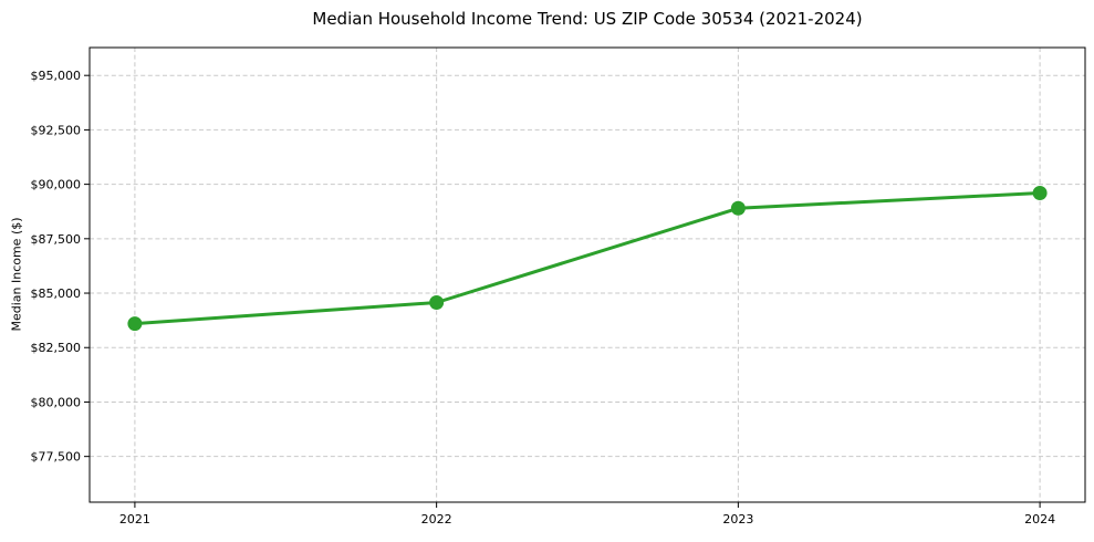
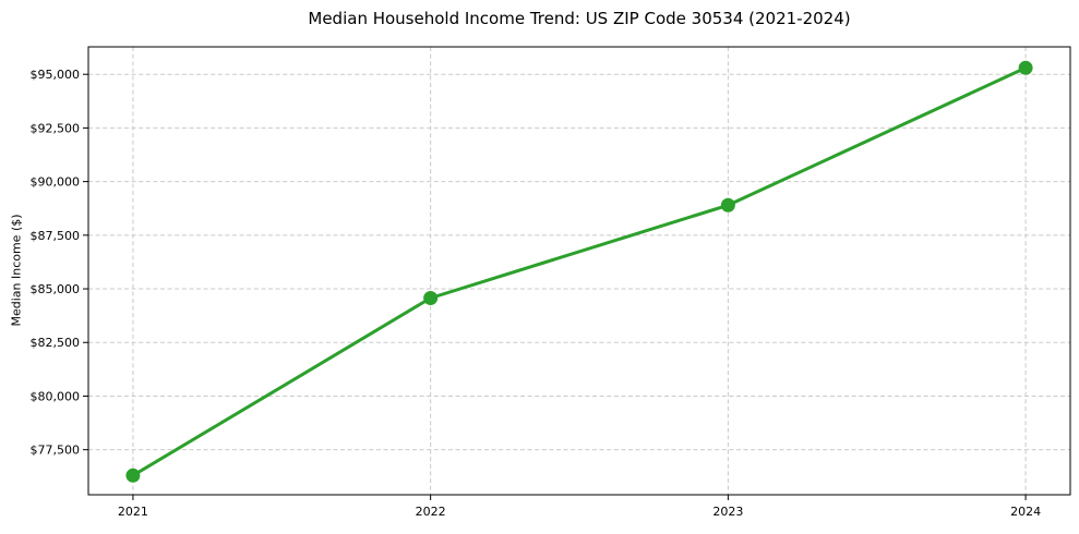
2021: $83600 -> $76300
2024: $89600 -> $95300
